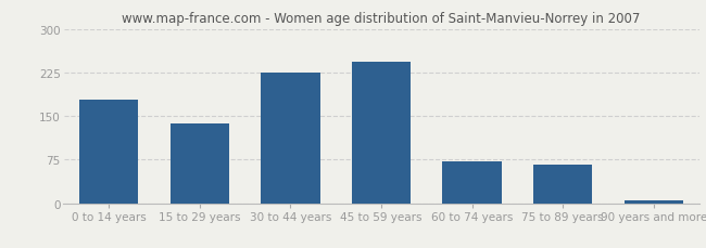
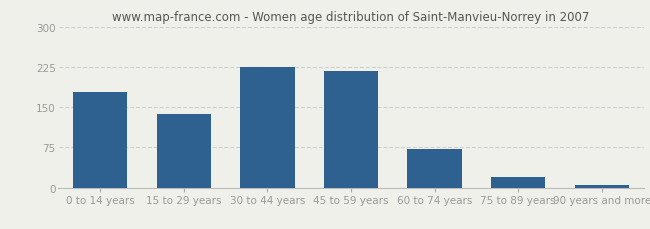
45 to 59 years: 244 -> 218
75 to 89 years: 66 -> 20
